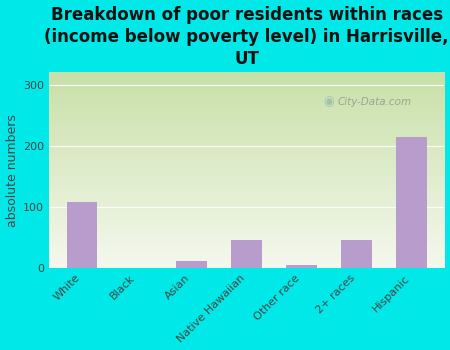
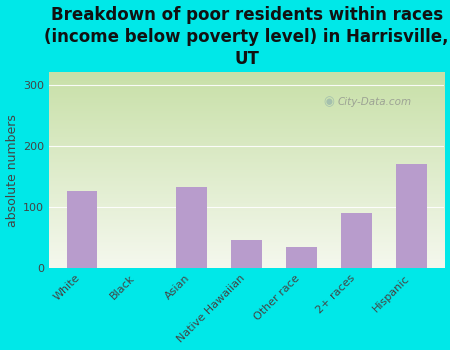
White: 108 -> 126
Asian: 12 -> 132
Other race: 5 -> 34
2+ races: 45 -> 90
Hispanic: 215 -> 170
